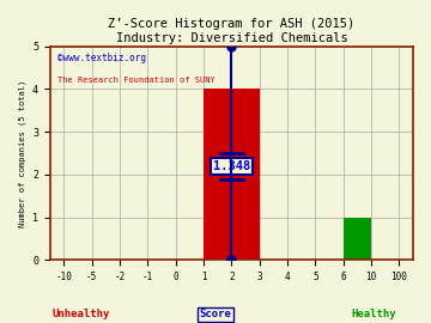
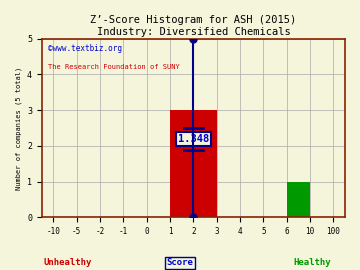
2: 4 -> 3
